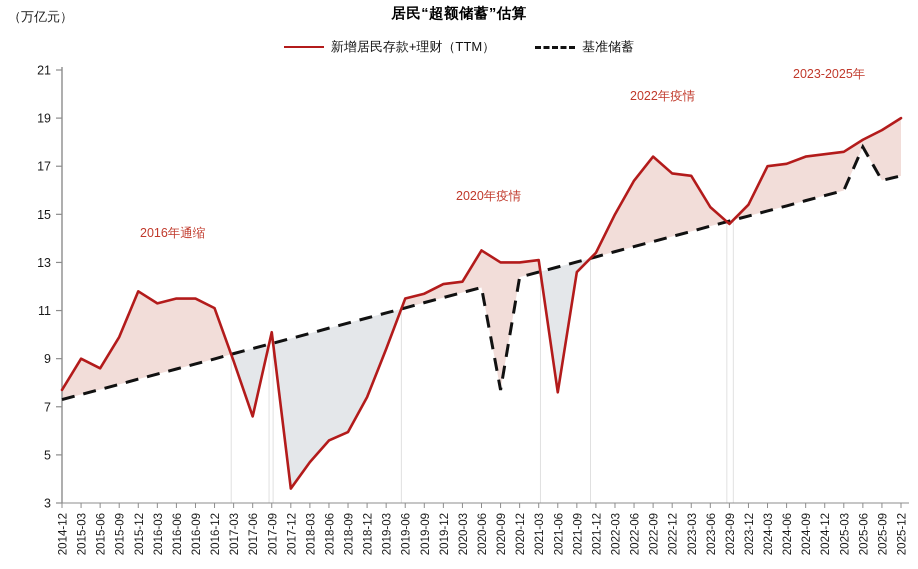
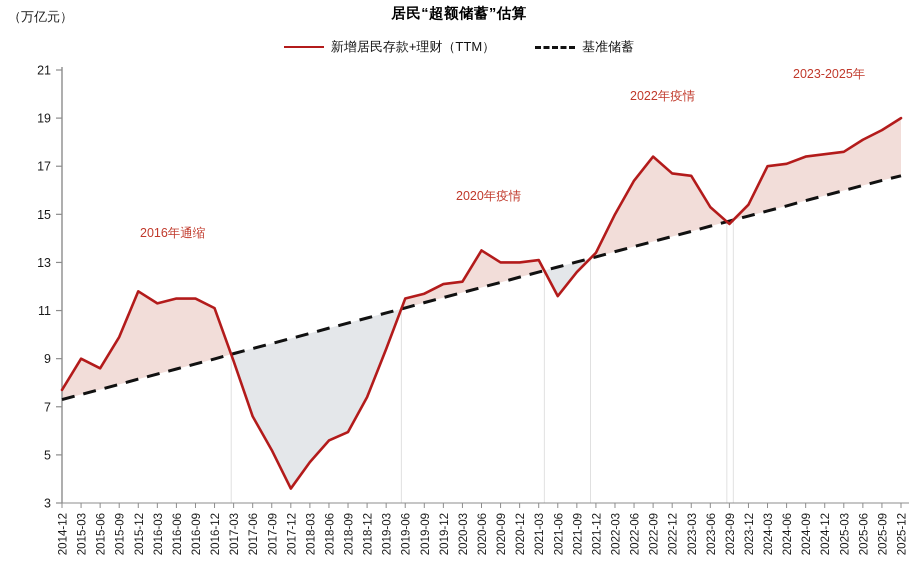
新增居民存款+理财（TTM）/2017-09: 10.1 -> 5.2
基准储蓄/2020-09: 7.7 -> 12.2
新增居民存款+理财（TTM）/2021-06: 7.6 -> 11.6
基准储蓄/2025-06: 17.8 -> 16.2
